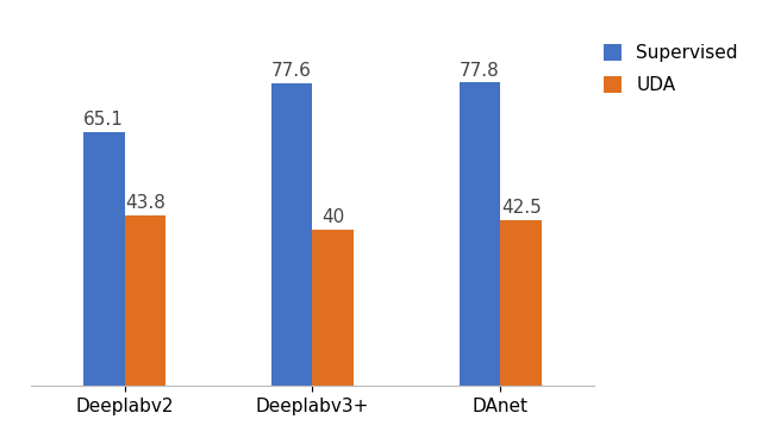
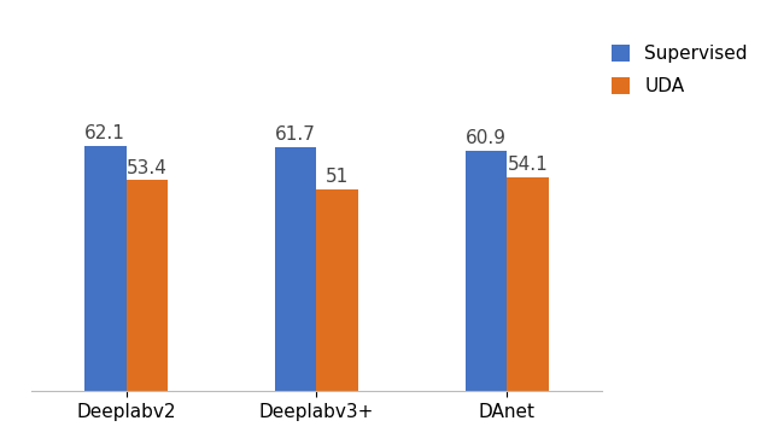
Supervised/Deeplabv2: 65.1 -> 62.1
UDA/Deeplabv2: 43.8 -> 53.4
Supervised/Deeplabv3+: 77.6 -> 61.7
UDA/Deeplabv3+: 40 -> 51
Supervised/DAnet: 77.8 -> 60.9
UDA/DAnet: 42.5 -> 54.1
